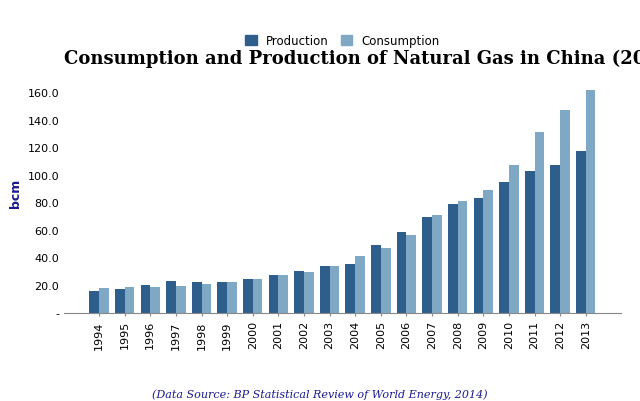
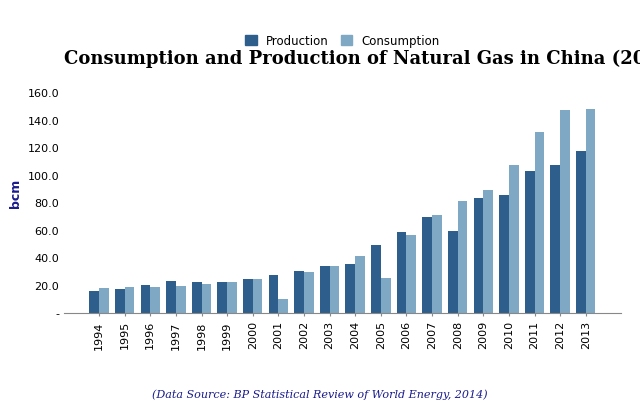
Consumption/2001: 27 -> 10
Consumption/2005: 47 -> 25
Production/2008: 79 -> 59
Production/2010: 95 -> 85
Consumption/2013: 162 -> 148
